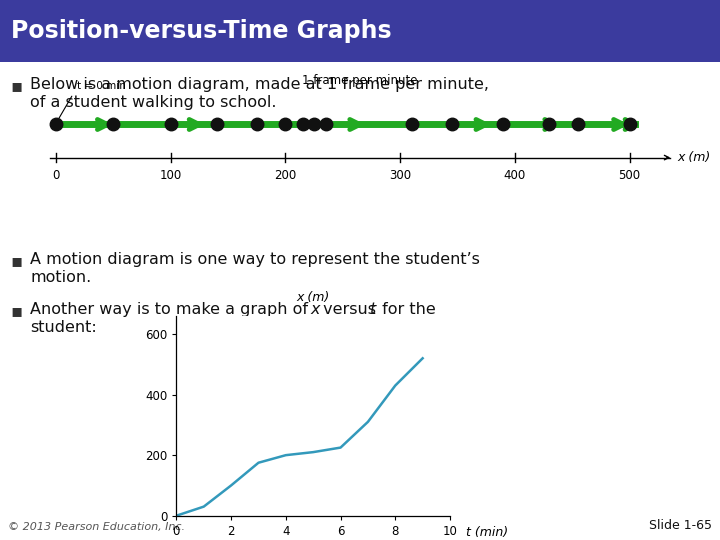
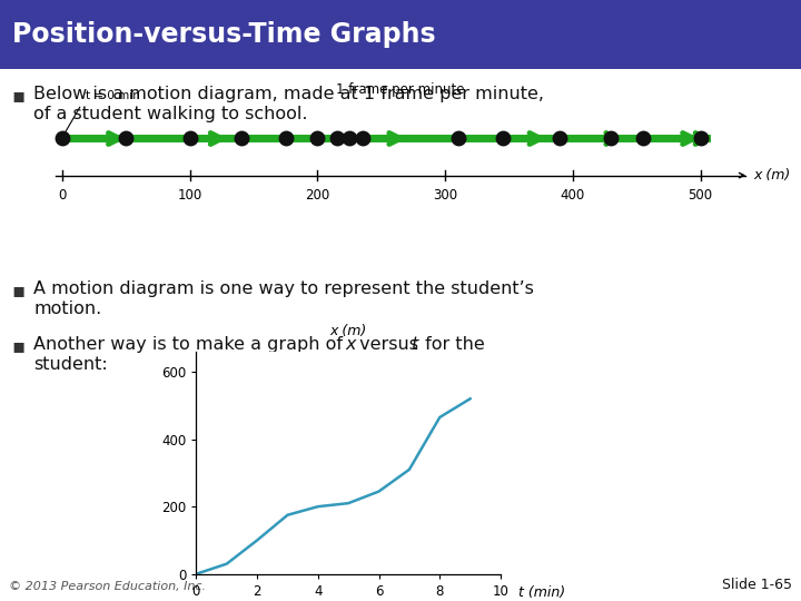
6: 225 -> 245
8: 430 -> 465
